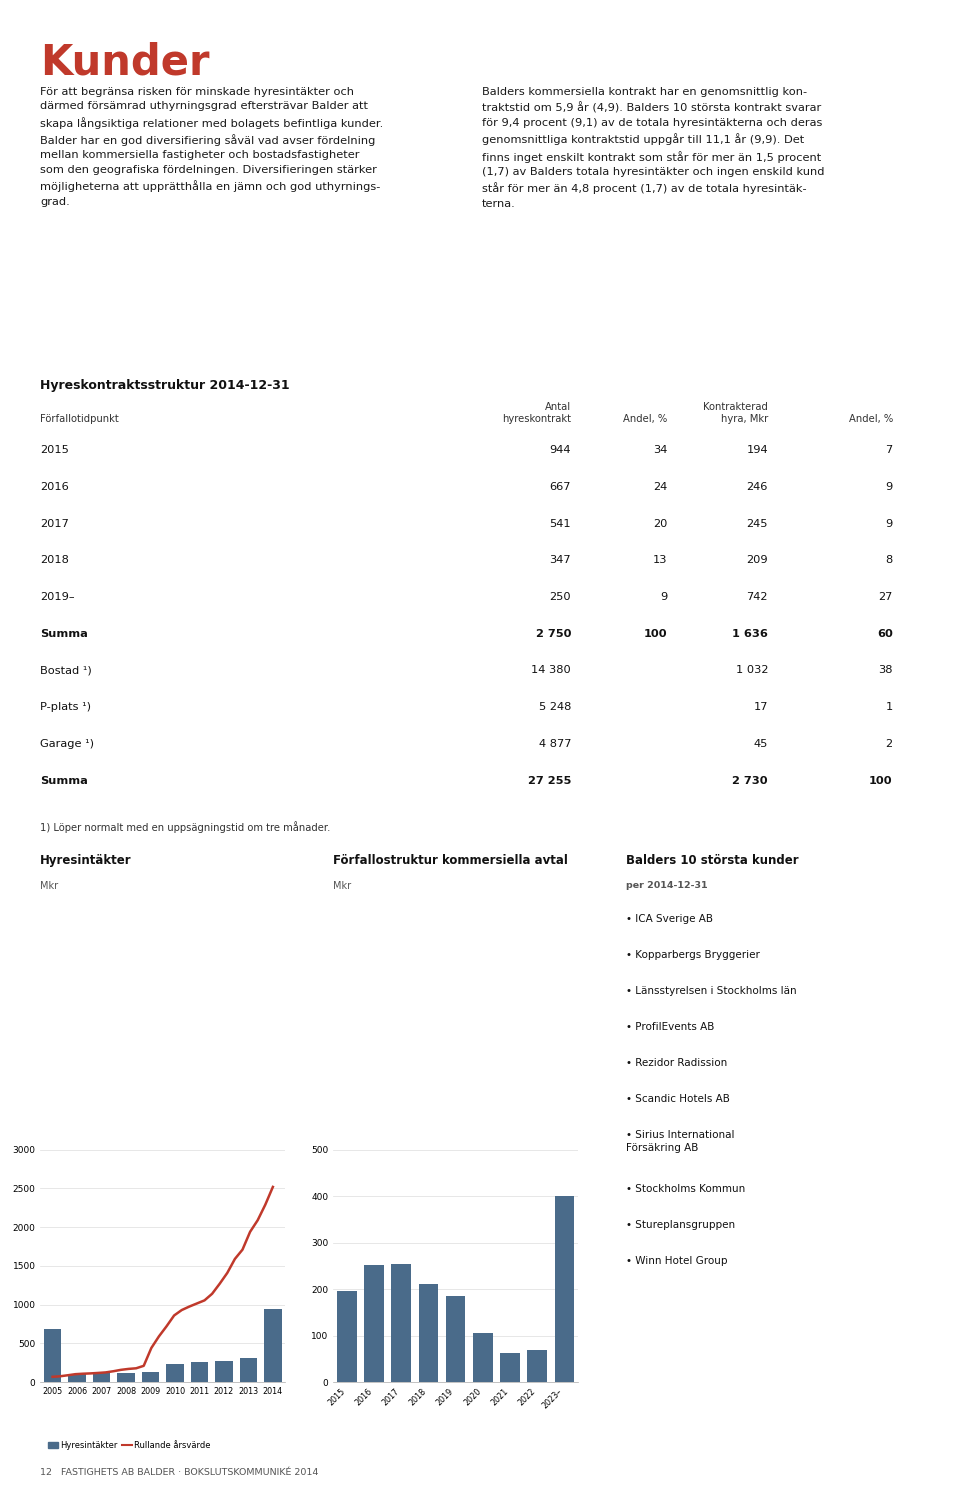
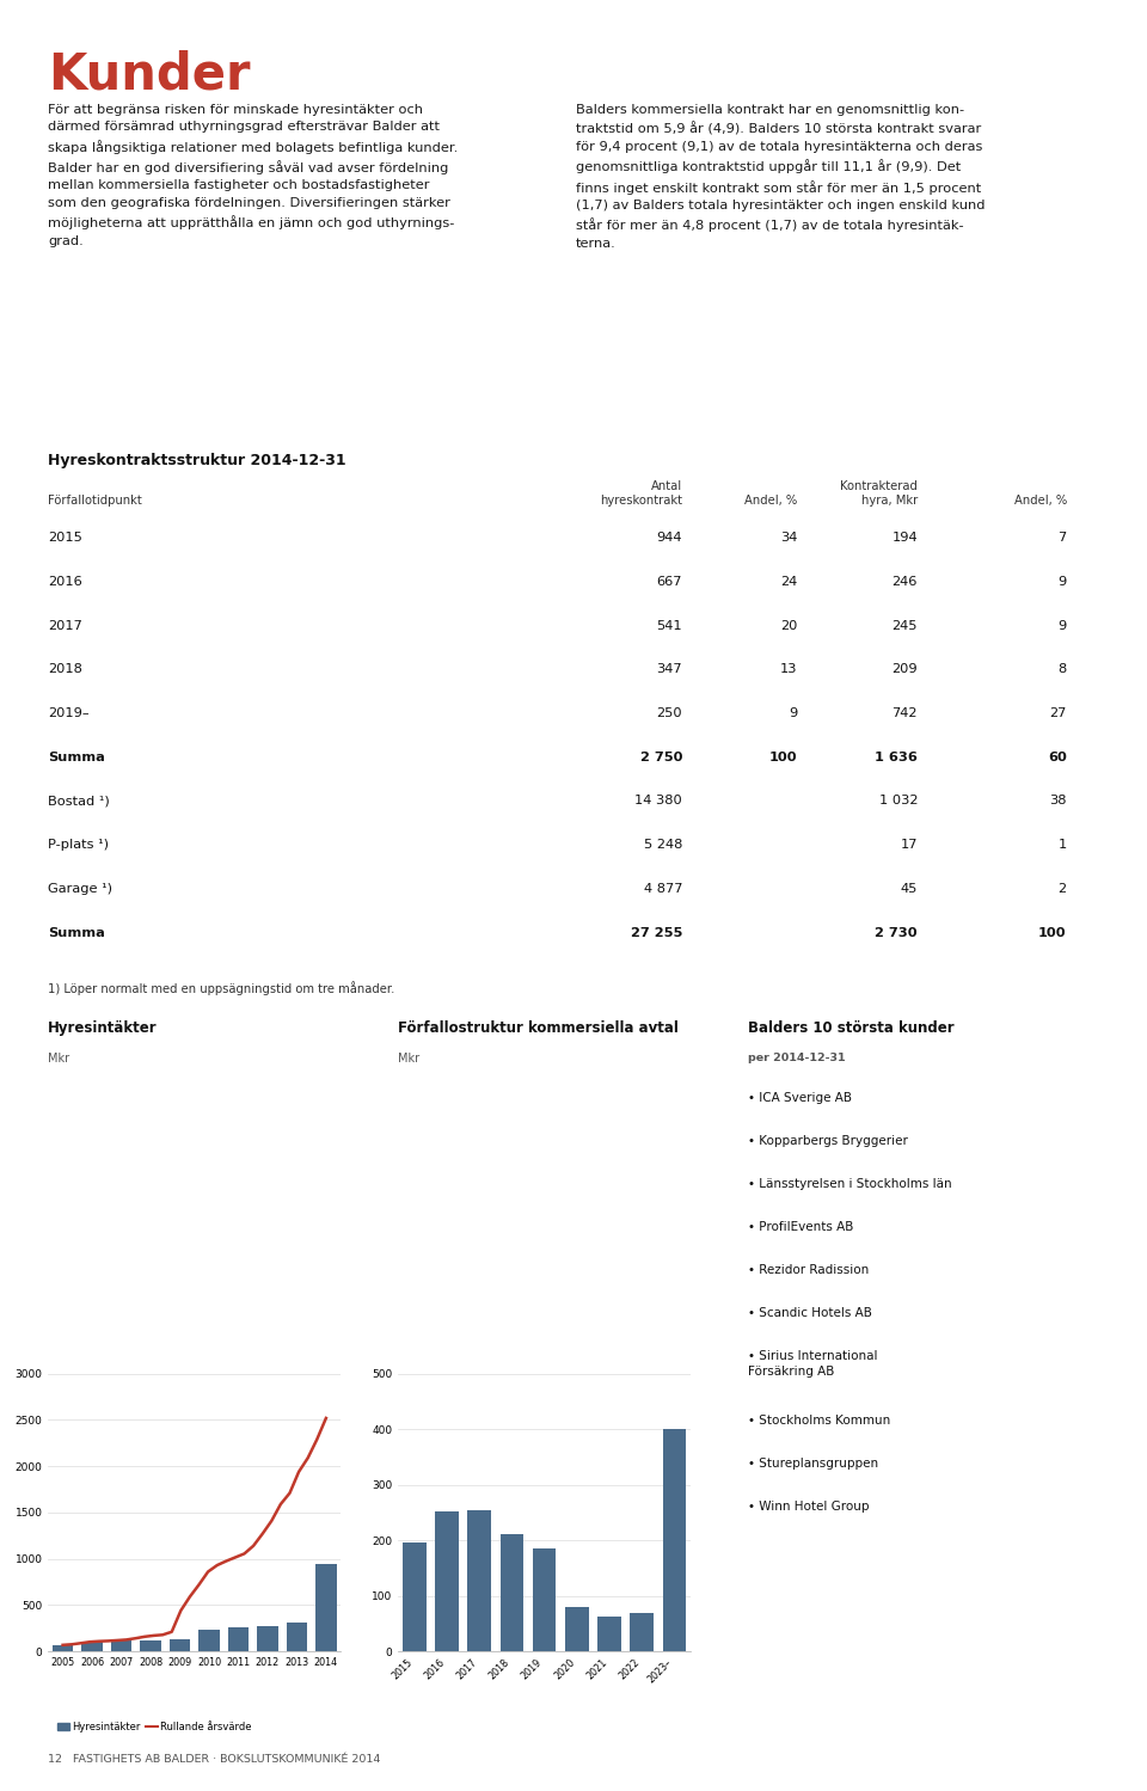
Hyresintäkter/2005: 680 -> 60
2020: 105 -> 80
